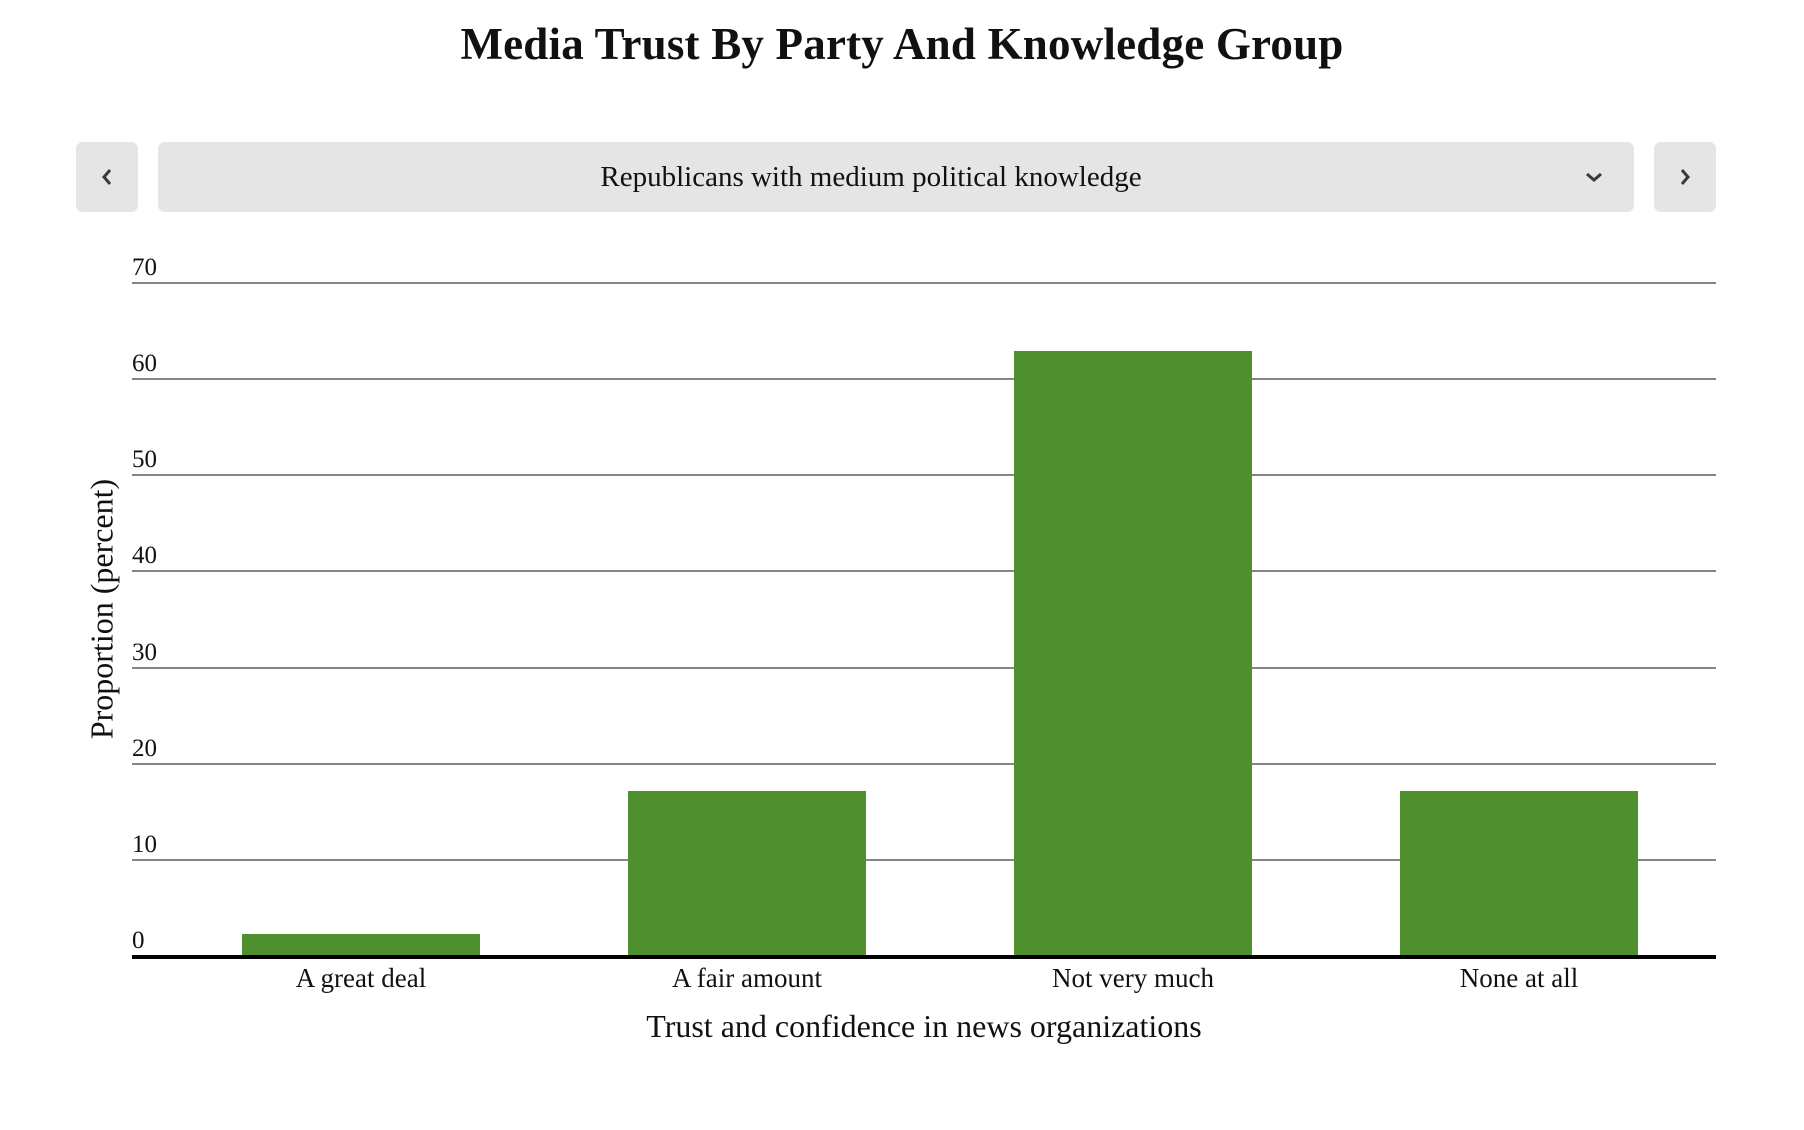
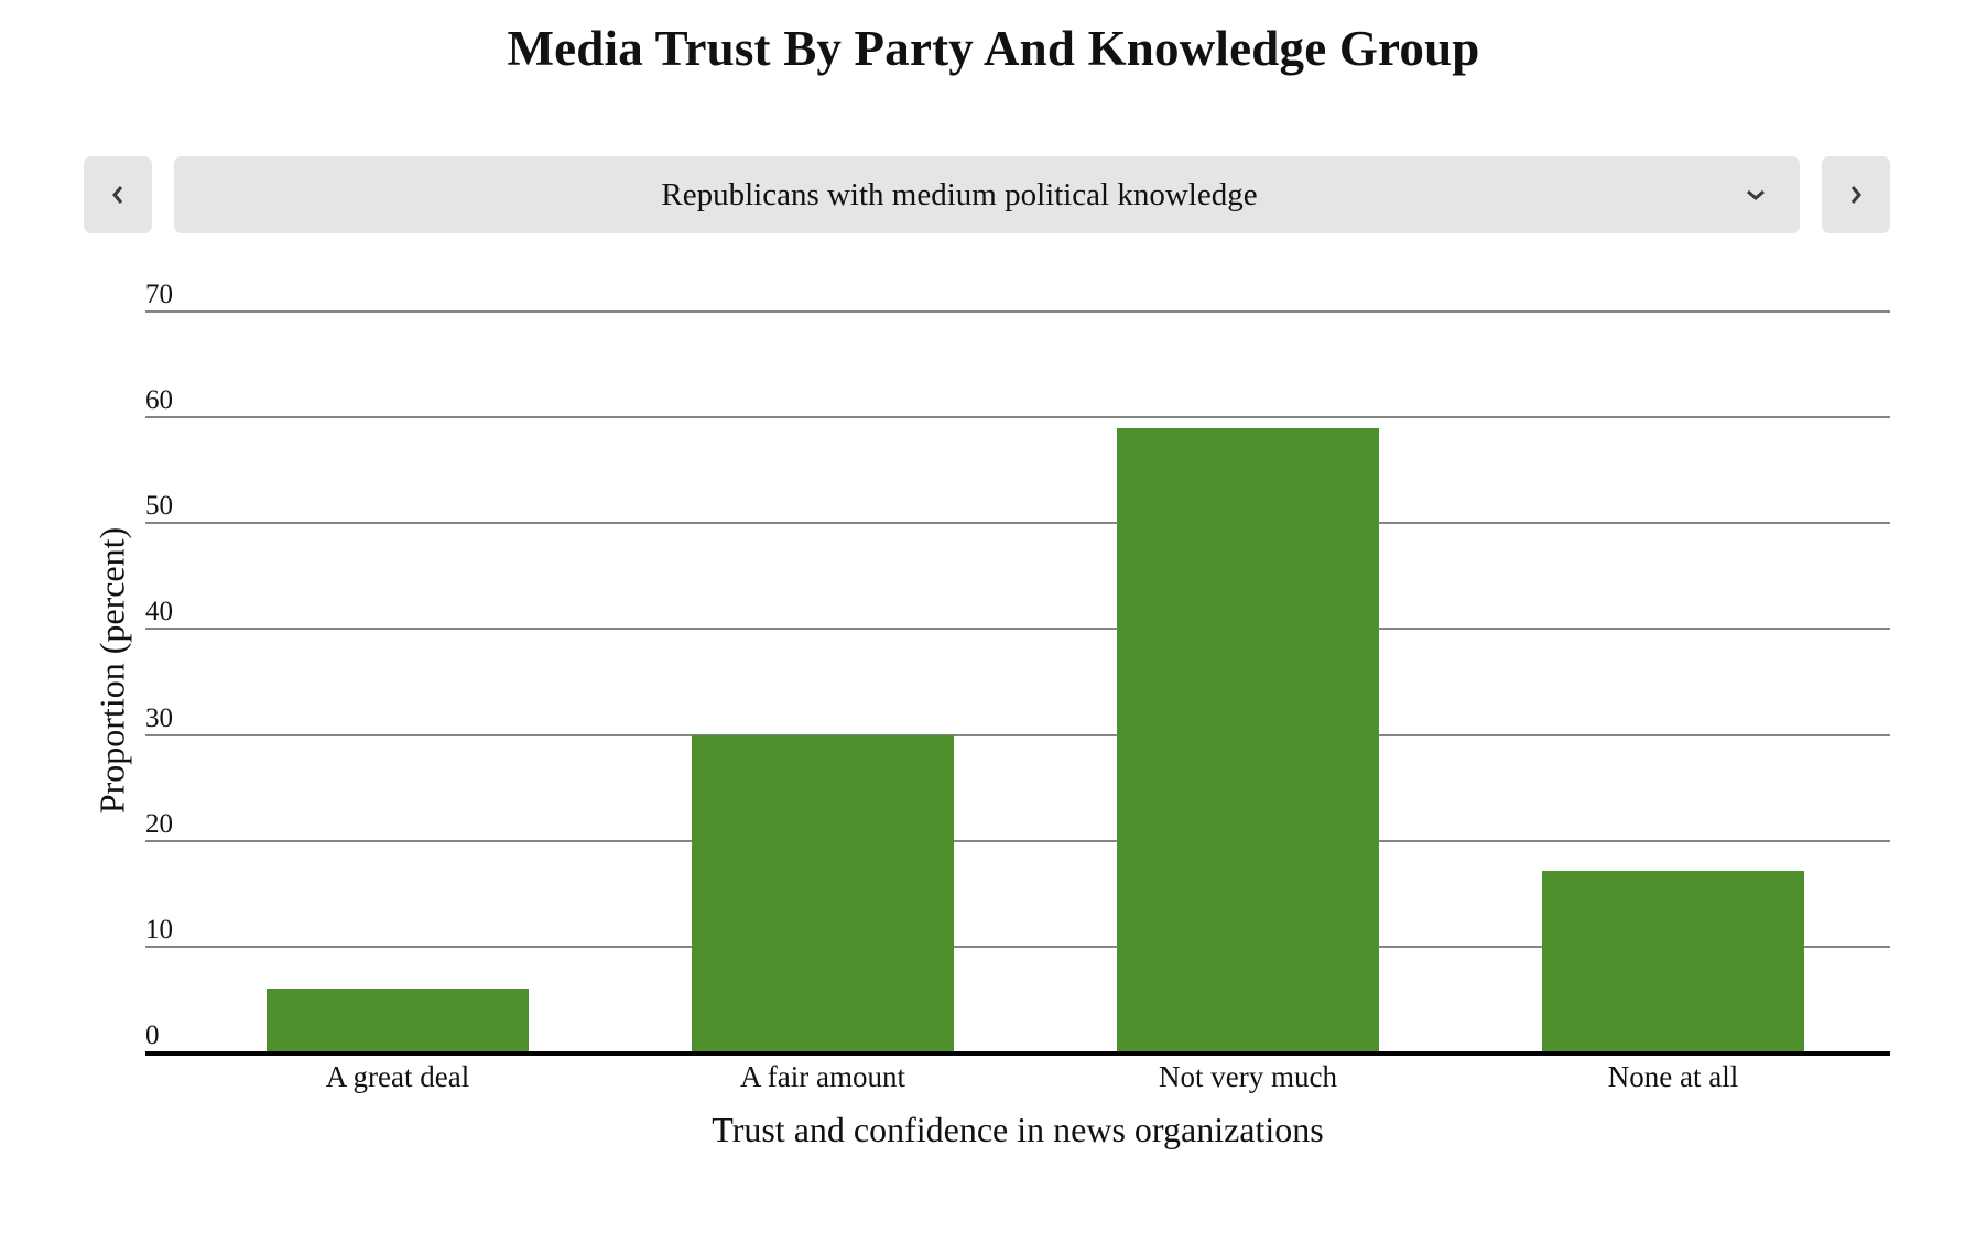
A great deal: 2 -> 6
A fair amount: 17 -> 30
Not very much: 63 -> 59
